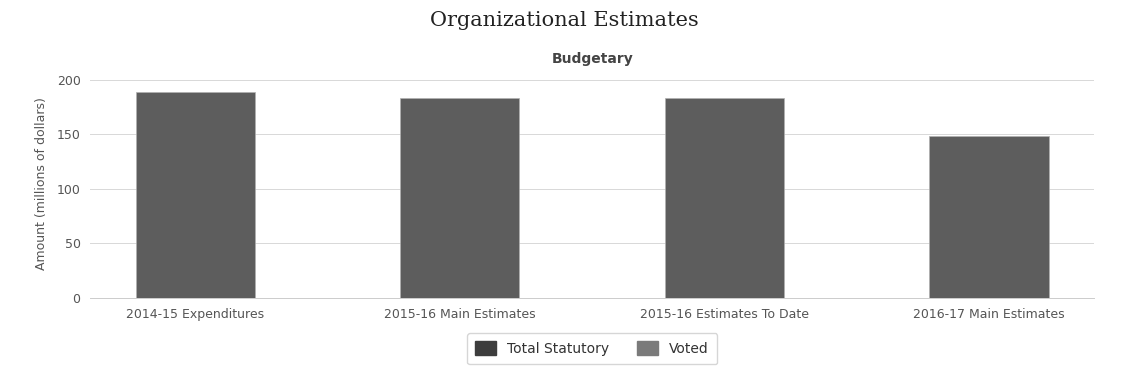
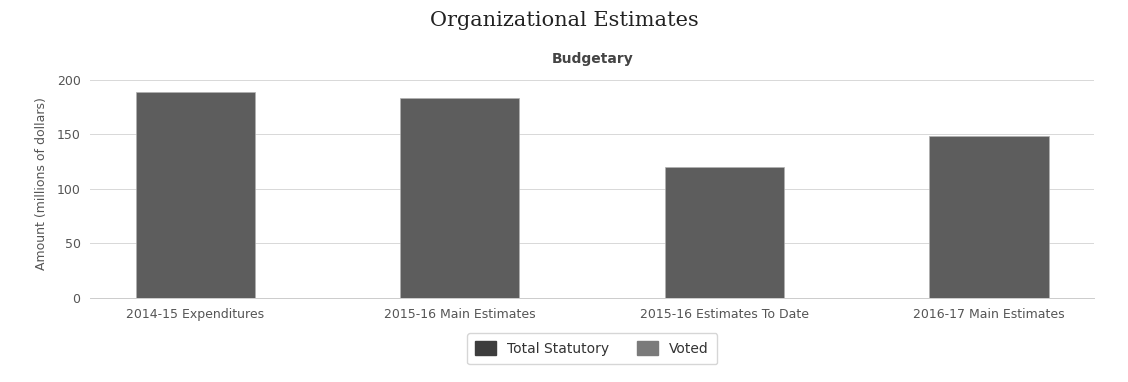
2015-16 Estimates To Date: 183 -> 120
